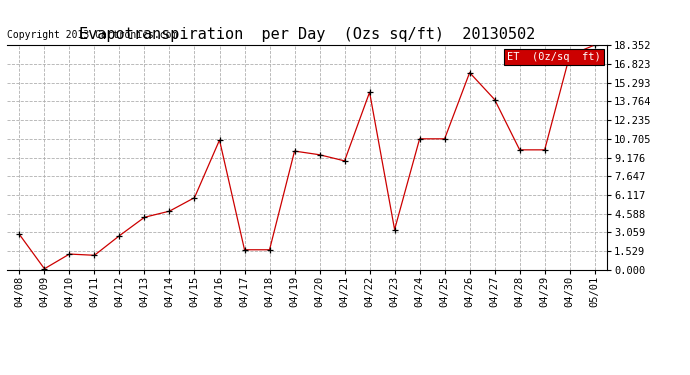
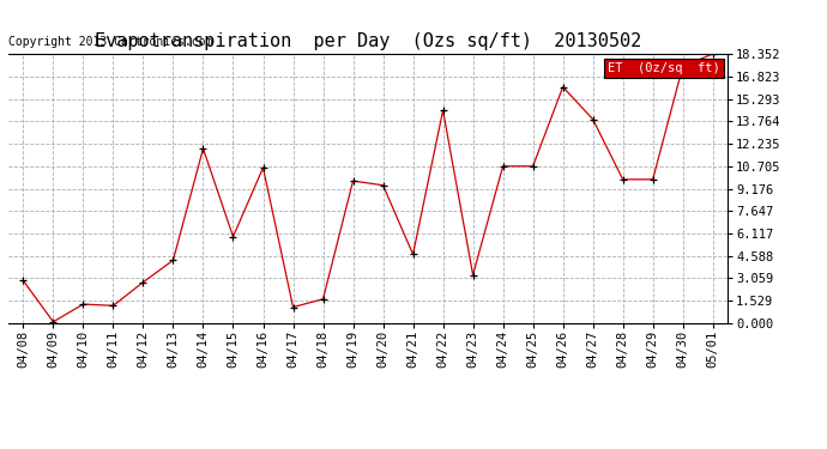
04/14: 4.8 -> 11.9
04/17: 1.6 -> 1.1
04/21: 8.9 -> 4.7
